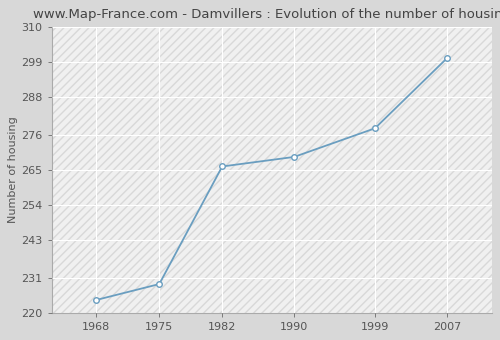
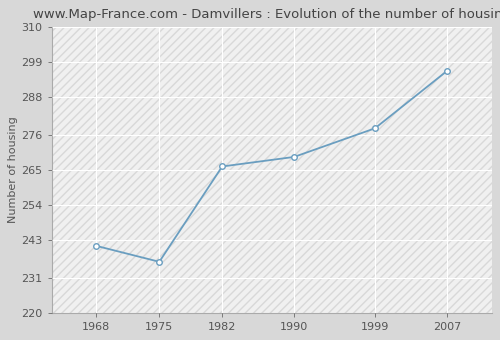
1968: 224 -> 241
1975: 229 -> 236
2007: 300 -> 296
